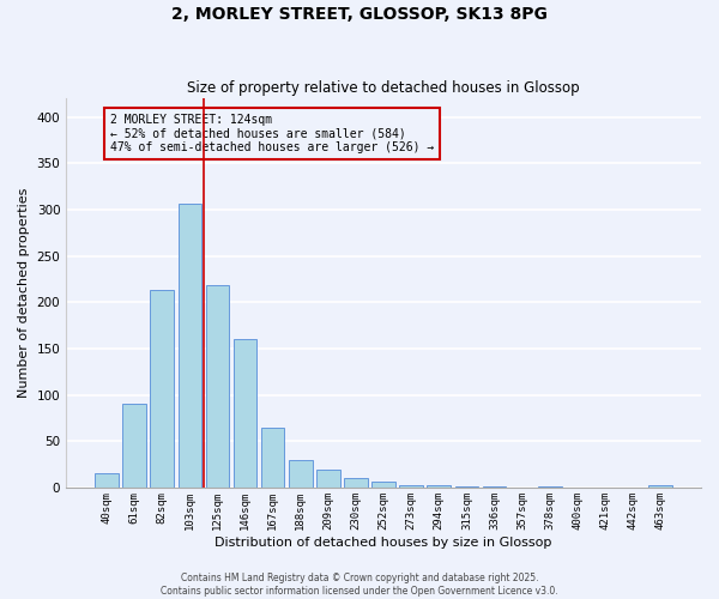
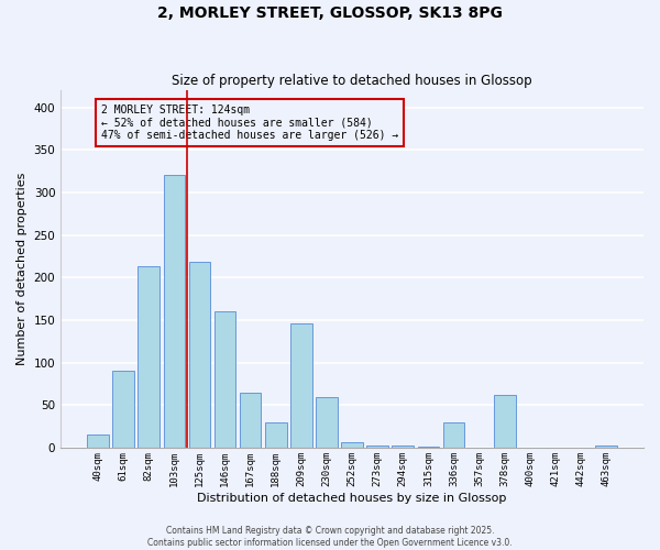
103sqm: 306 -> 320
209sqm: 19 -> 146
230sqm: 10 -> 60
336sqm: 1 -> 30
378sqm: 1 -> 62
